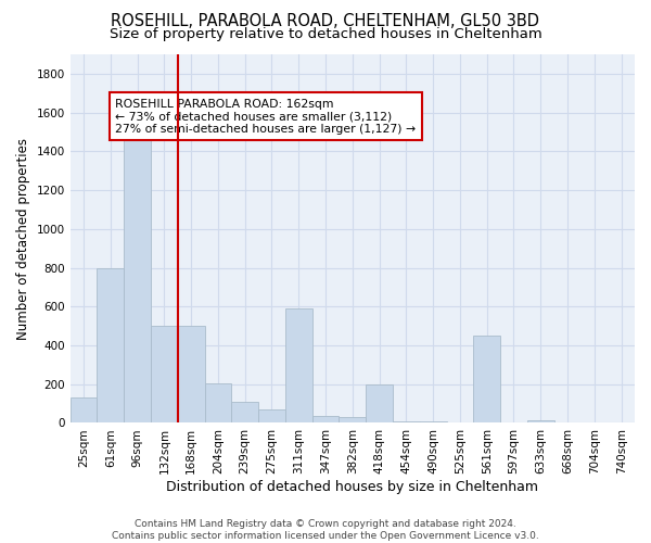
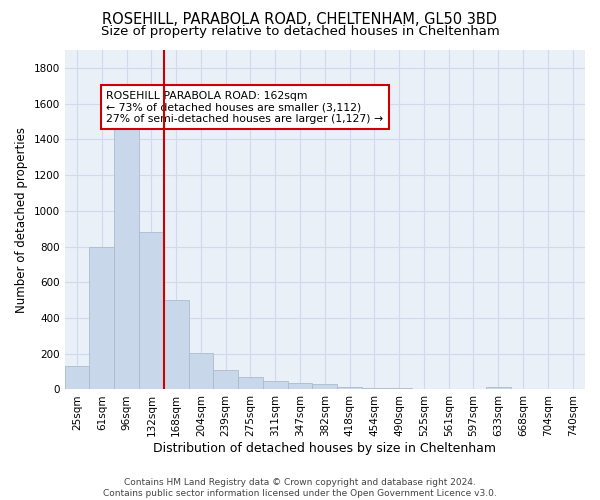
132sqm: 500 -> 880
311sqm: 590 -> 40
418sqm: 200 -> 20
561sqm: 450 -> 0
